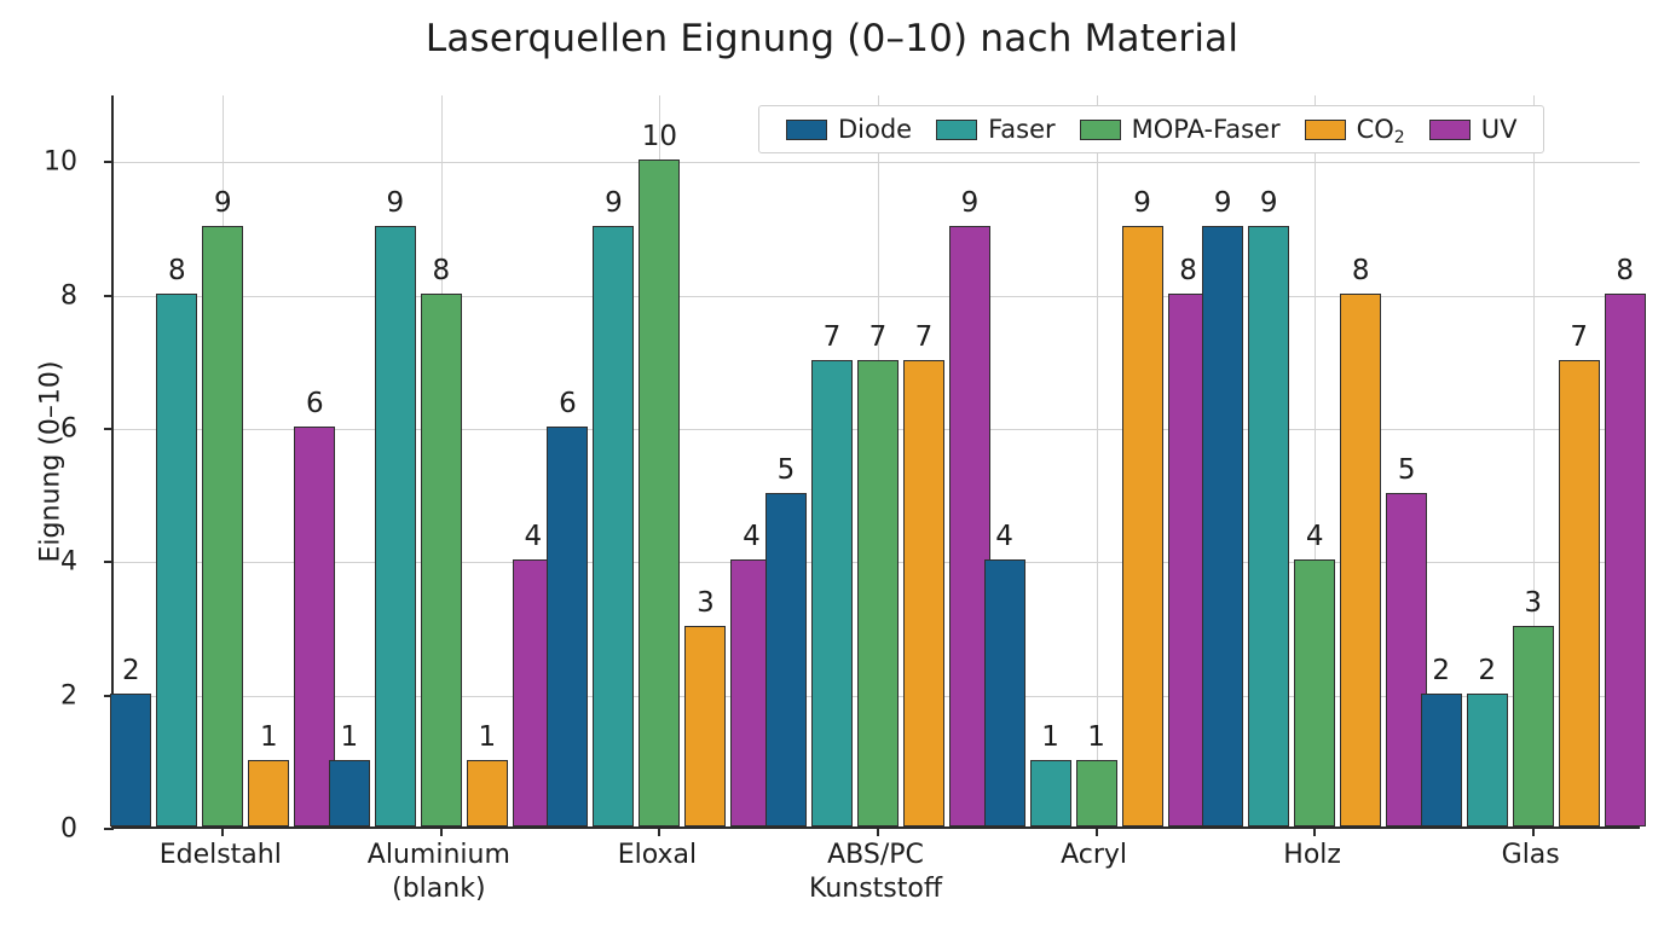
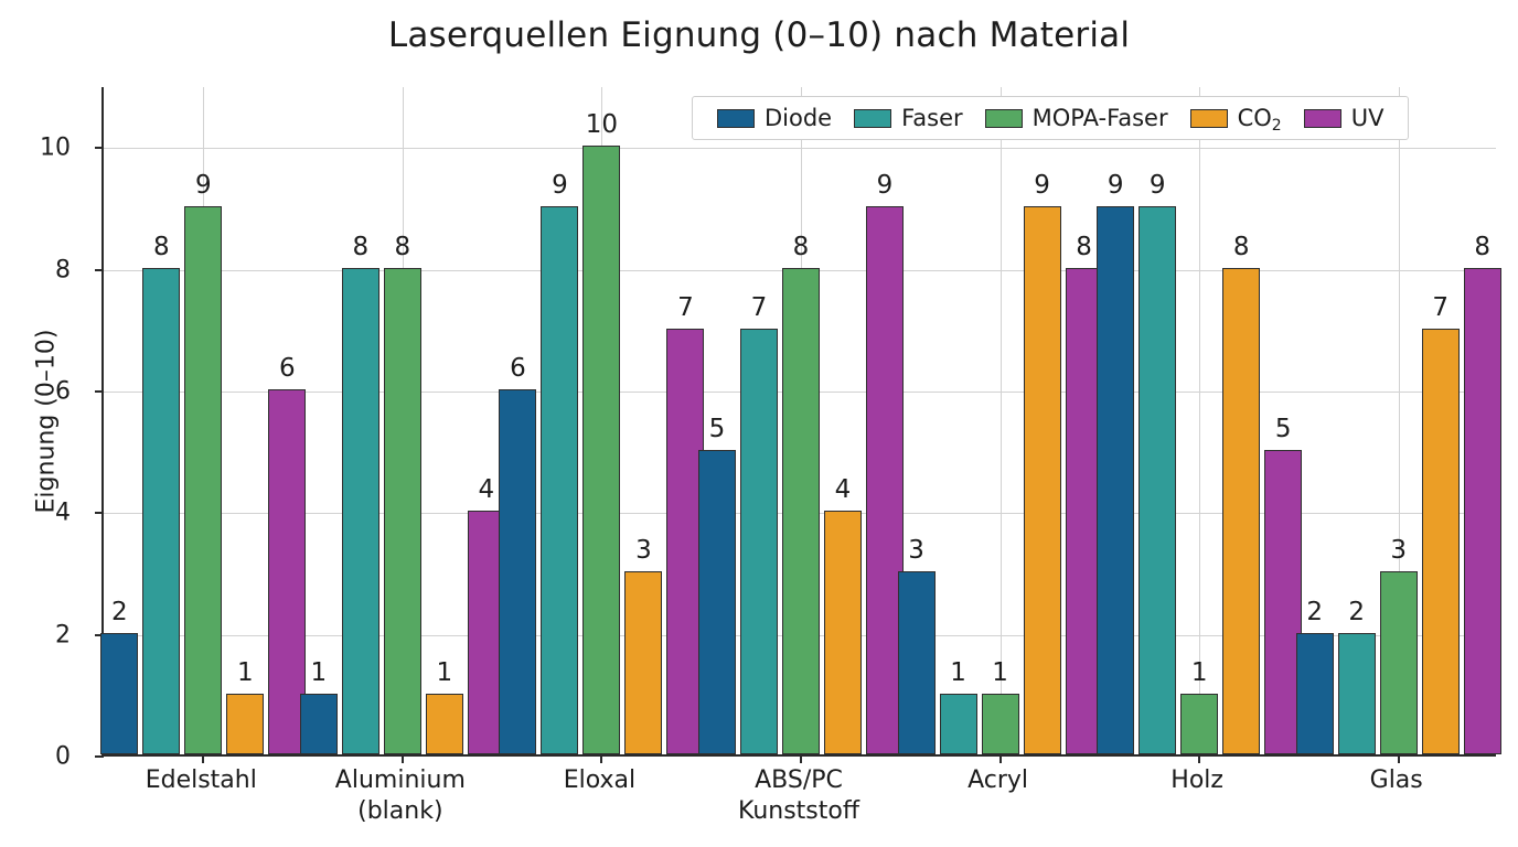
Faser/Aluminium (blank): 9 -> 8
UV/Eloxal: 4 -> 7
MOPA-Faser/ABS/PC Kunststoff: 7 -> 8
CO2/ABS/PC Kunststoff: 7 -> 4
Diode/Acryl: 4 -> 3
MOPA-Faser/Holz: 4 -> 1
